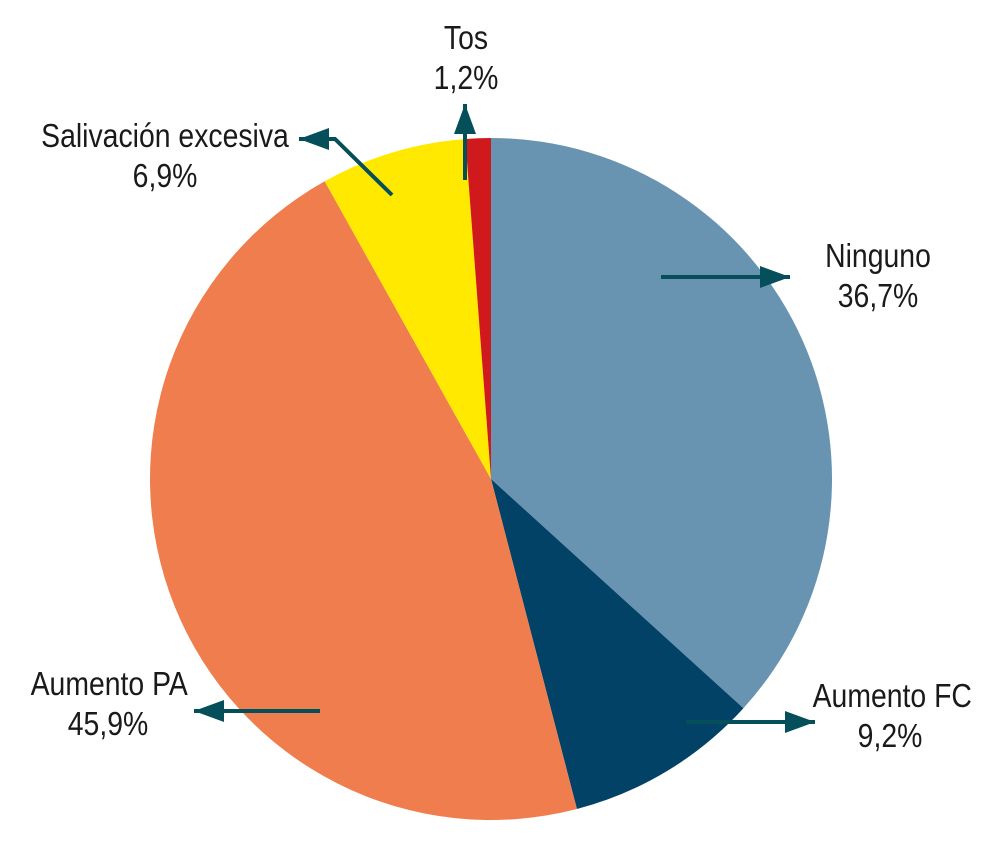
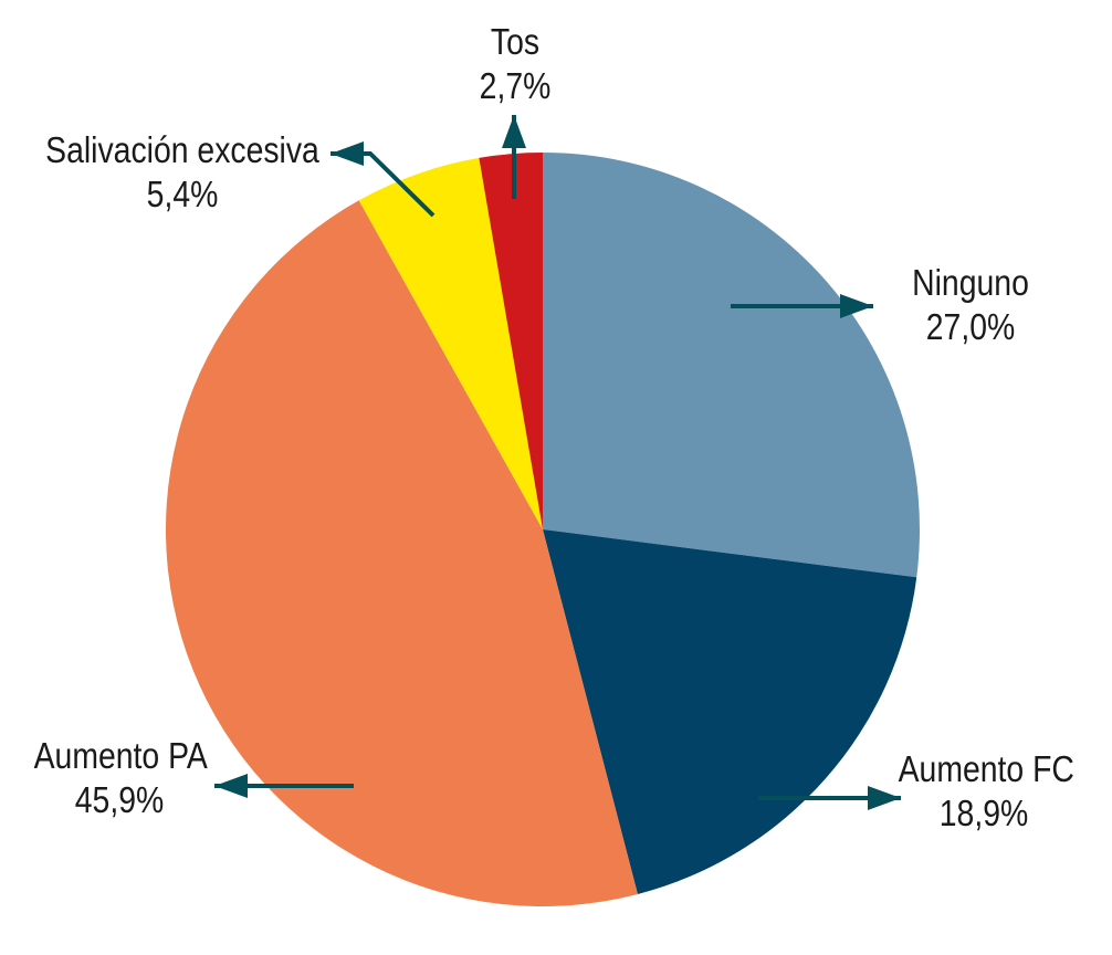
Ninguno: 36,7% -> 27,0%
Aumento FC: 9,2% -> 18,9%
Salivación excesiva: 6,9% -> 5,4%
Tos: 1,2% -> 2,7%
